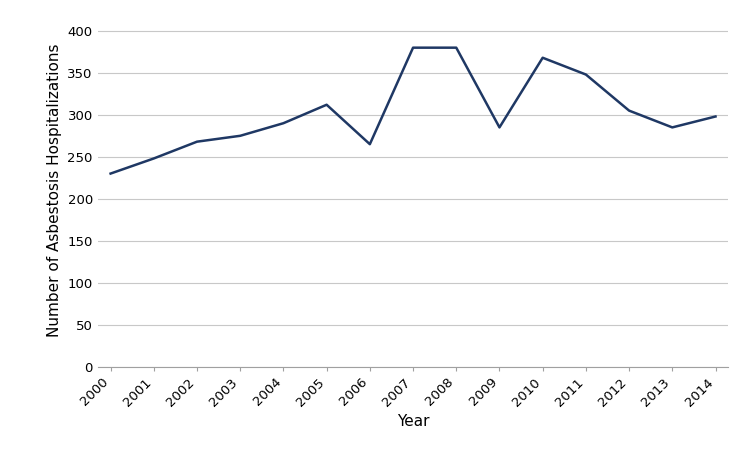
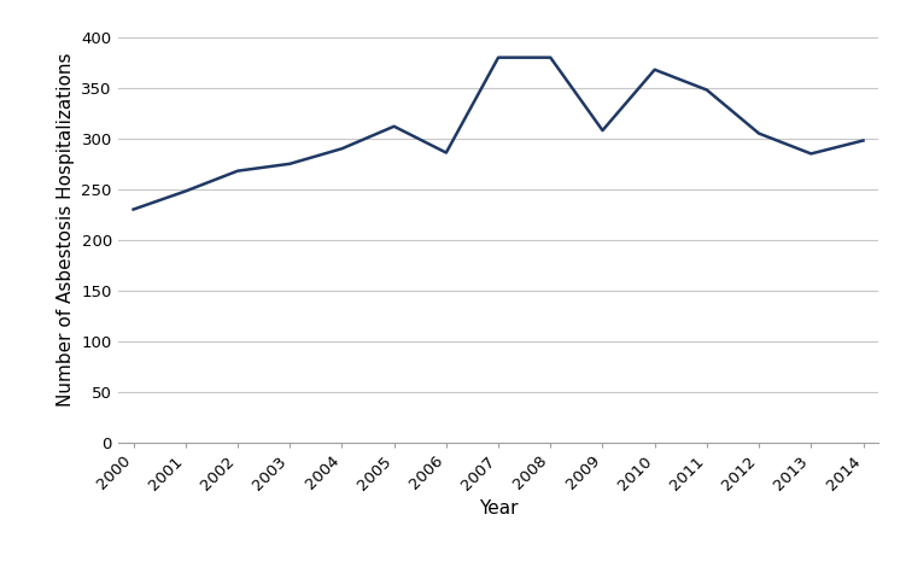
2006: 265 -> 286
2009: 285 -> 308
